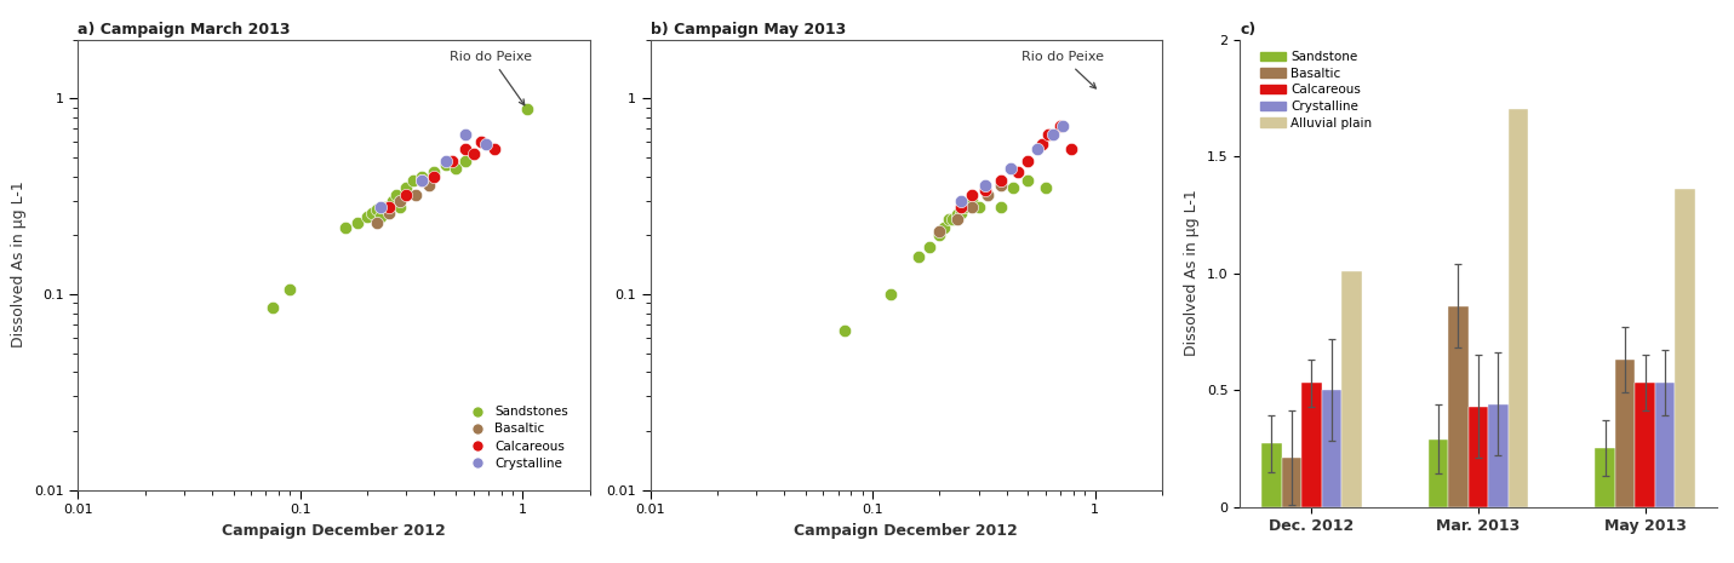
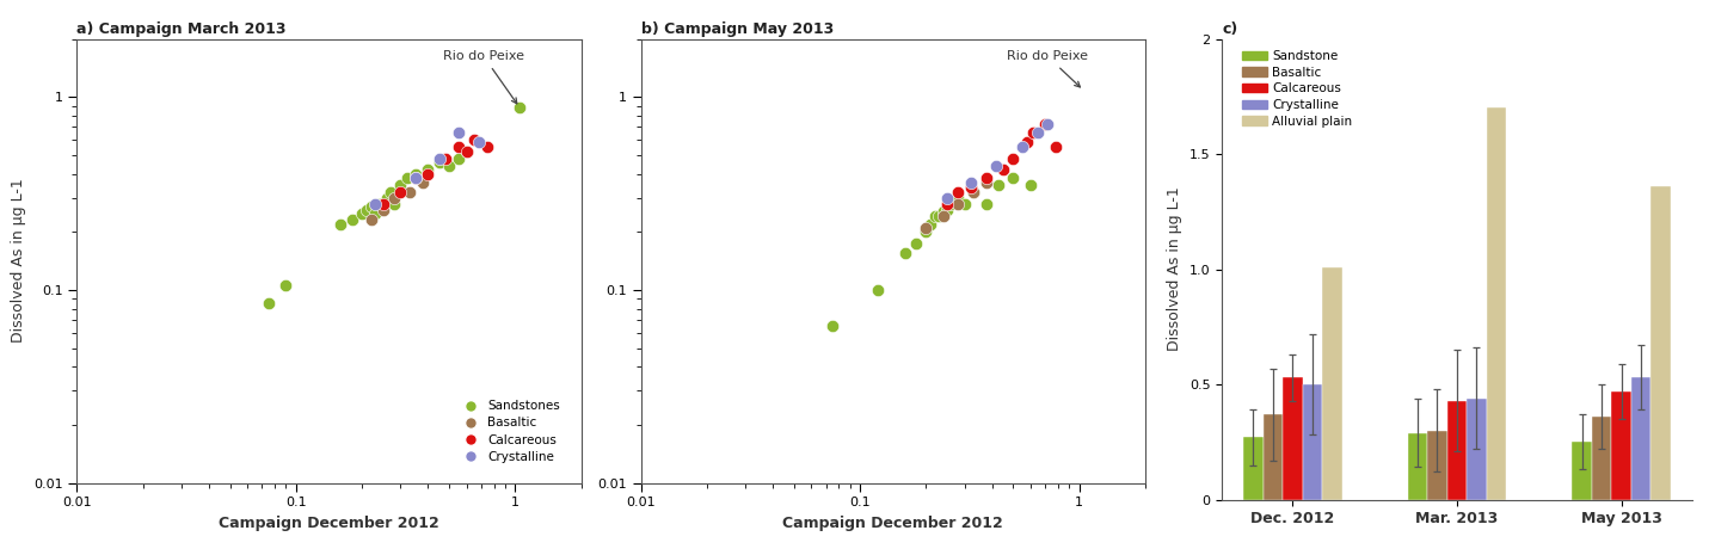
c)/Basaltic/Dec. 2012: 0.21 -> 0.37
c)/Basaltic/Mar. 2013: 0.86 -> 0.30
c)/Basaltic/May 2013: 0.63 -> 0.36
c)/Calcareous/May 2013: 0.53 -> 0.47
